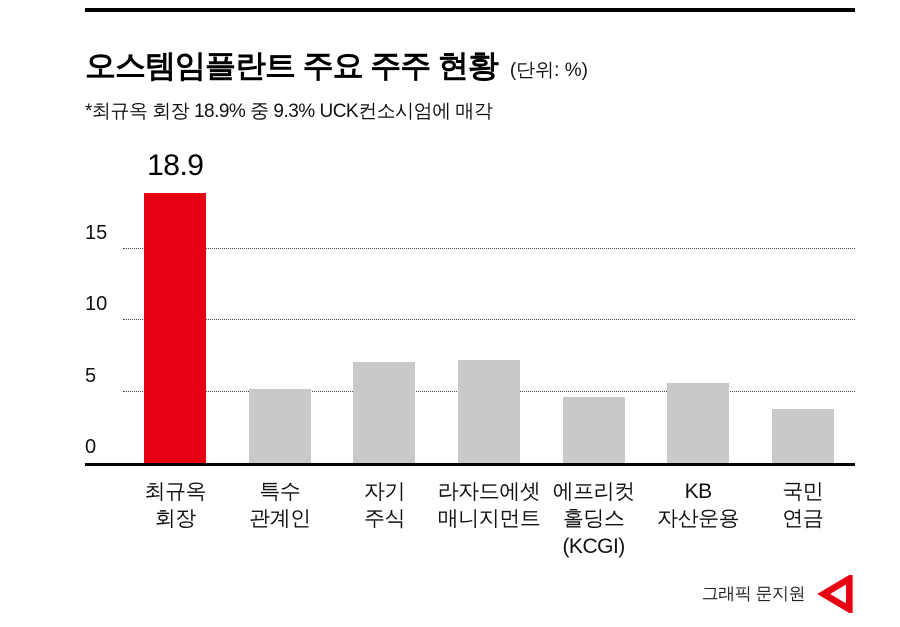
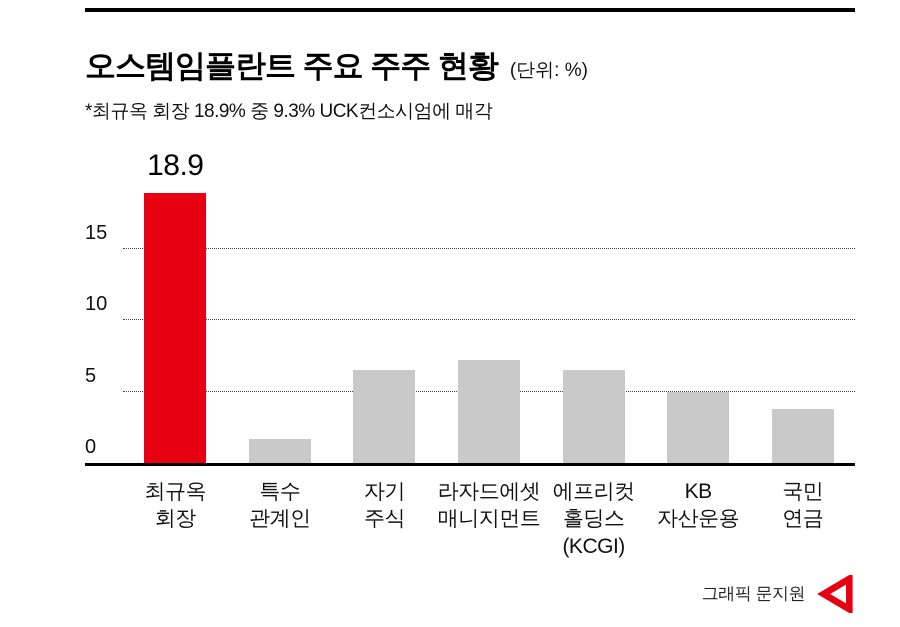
특수 관계인: 5.2 -> 1.7
자기 주식: 7.1 -> 6.5
에프리컷 홀딩스 (KCGI): 4.6 -> 6.5
KB 자산운용: 5.6 -> 5.0
